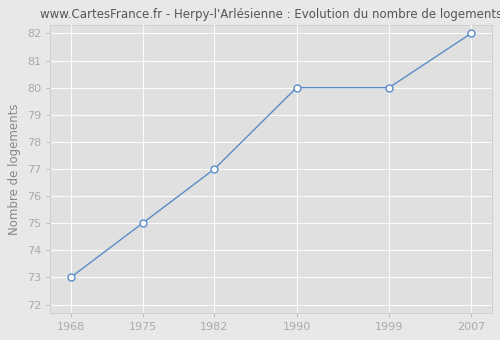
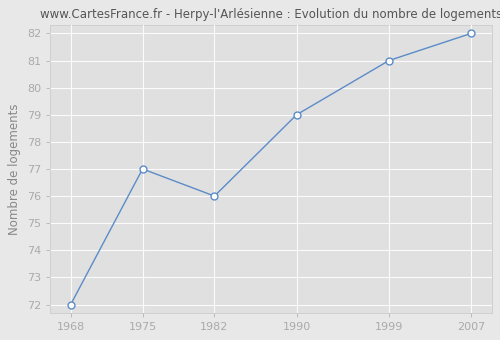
1968: 73 -> 72
1975: 75 -> 77
1982: 77 -> 76
1990: 80 -> 79
1999: 80 -> 81
